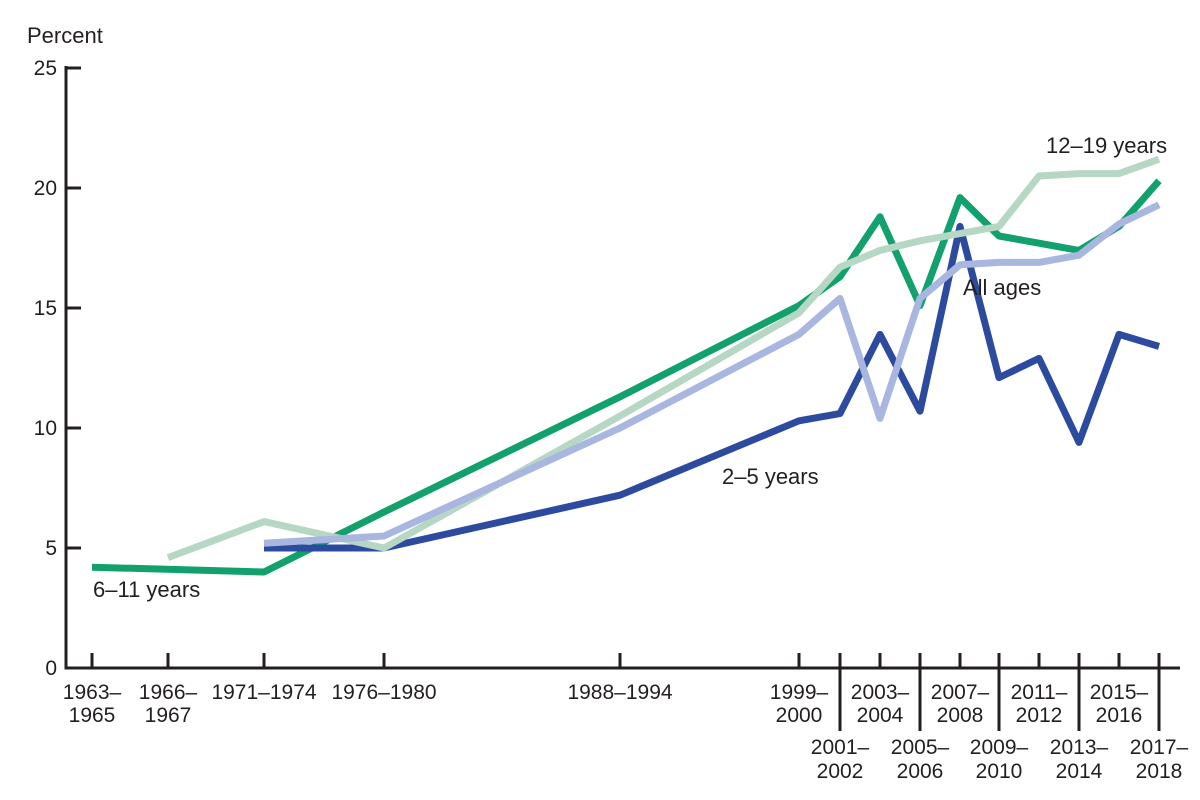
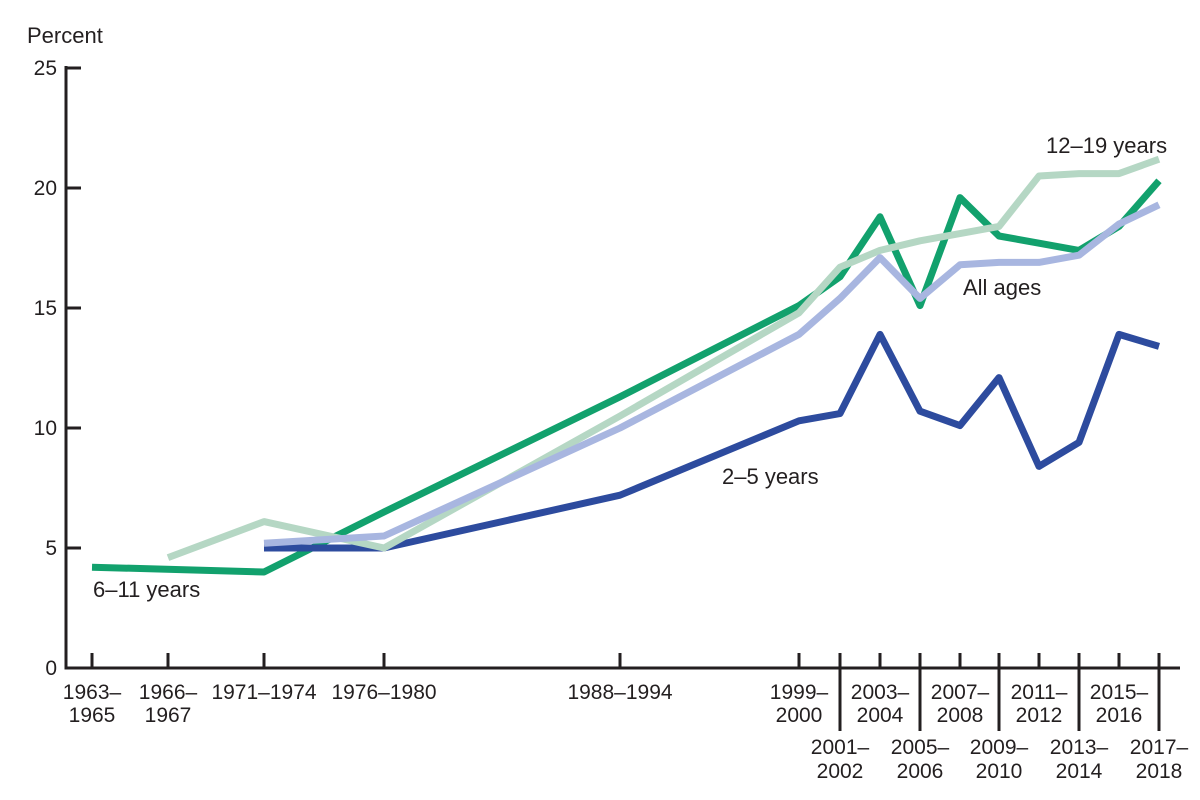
All ages/2003–2004: 10.4 -> 17.1
2–5 years/2007–2008: 18.4 -> 10.1
2–5 years/2011–2012: 12.9 -> 8.4
